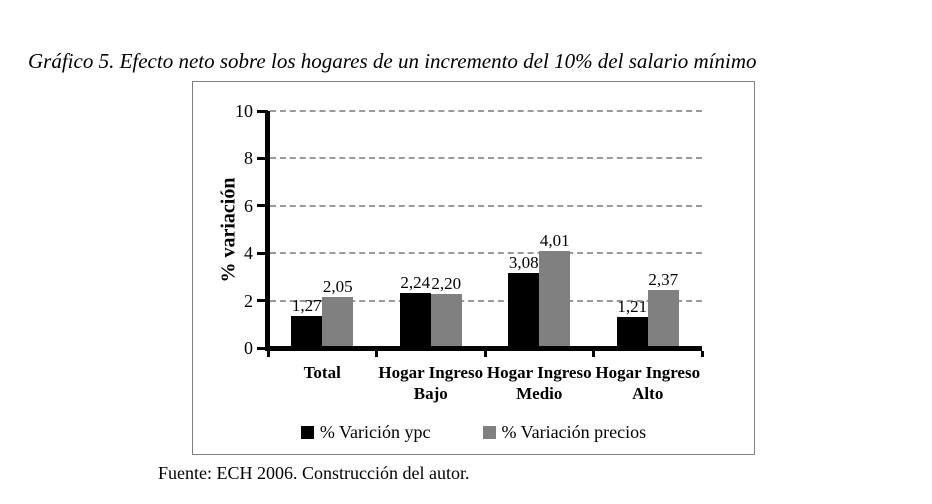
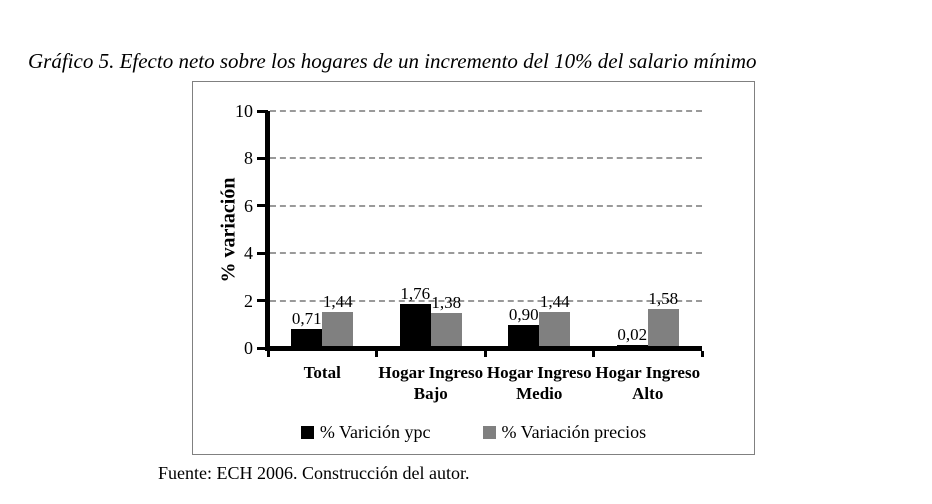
% Varición ypc/Total: 1,27 -> 0,71
% Variación precios/Total: 2,05 -> 1,44
% Varición ypc/Hogar Ingreso Bajo: 2,24 -> 1,76
% Variación precios/Hogar Ingreso Bajo: 2,20 -> 1,38
% Varición ypc/Hogar Ingreso Medio: 3,08 -> 0,90
% Variación precios/Hogar Ingreso Medio: 4,01 -> 1,44
% Varición ypc/Hogar Ingreso Alto: 1,21 -> 0,02
% Variación precios/Hogar Ingreso Alto: 2,37 -> 1,58
